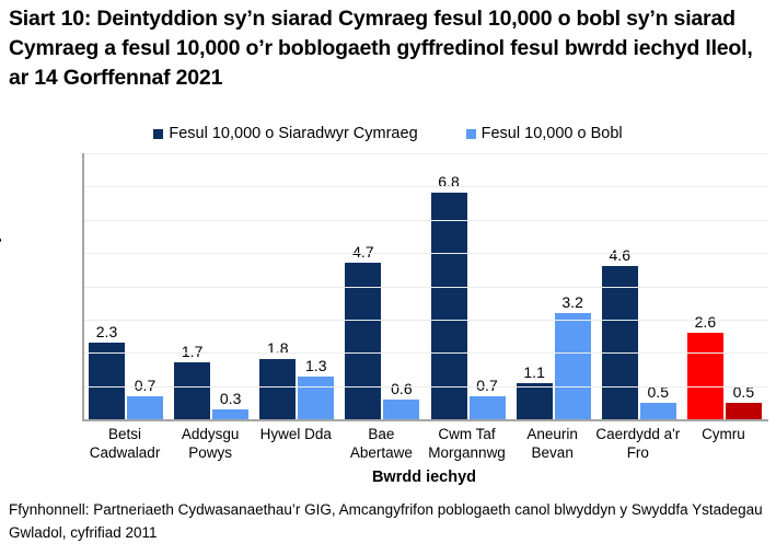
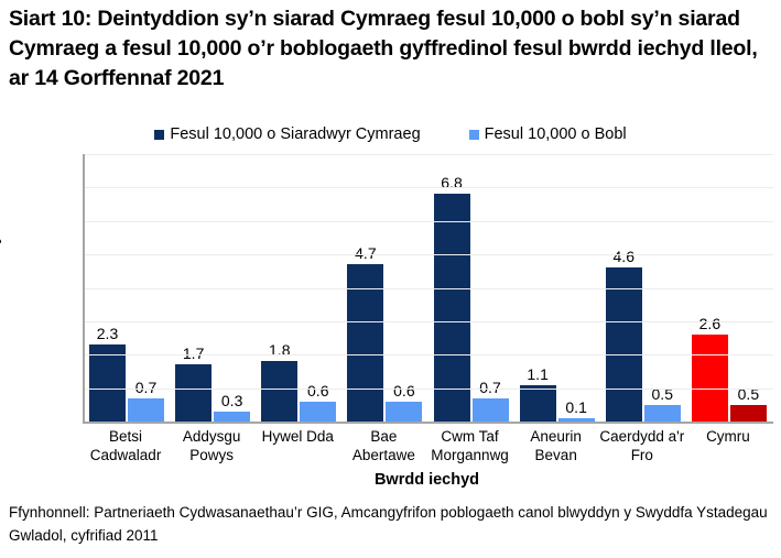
Fesul 10,000 o Bobl/Hywel Dda: 1.3 -> 0.6
Fesul 10,000 o Bobl/Aneurin Bevan: 3.2 -> 0.1
